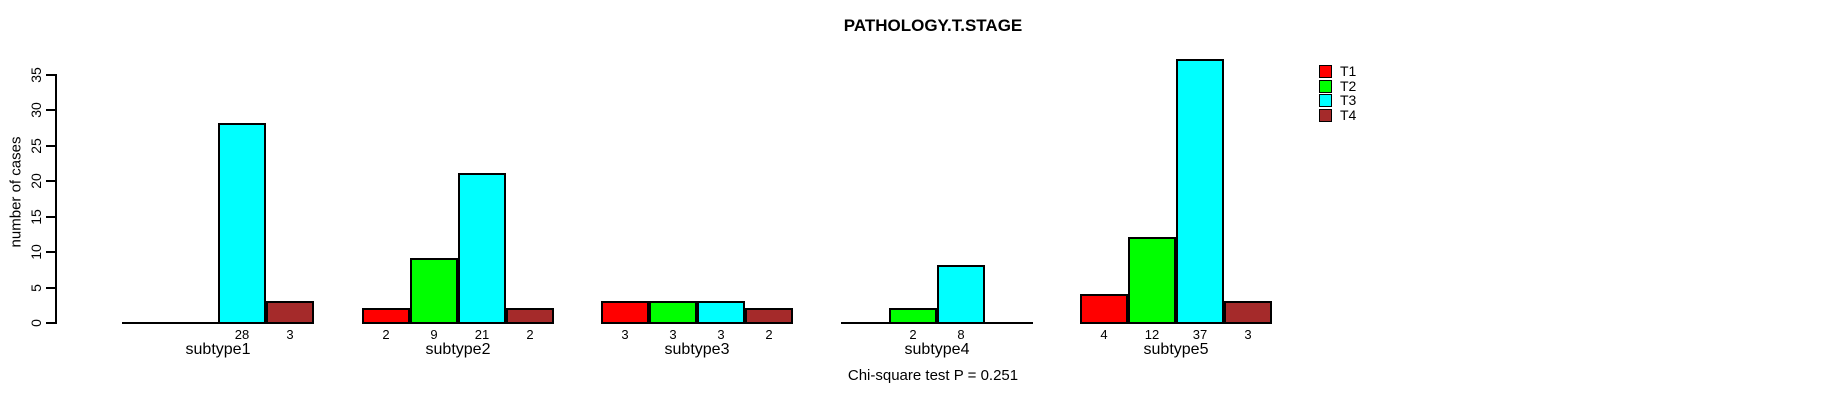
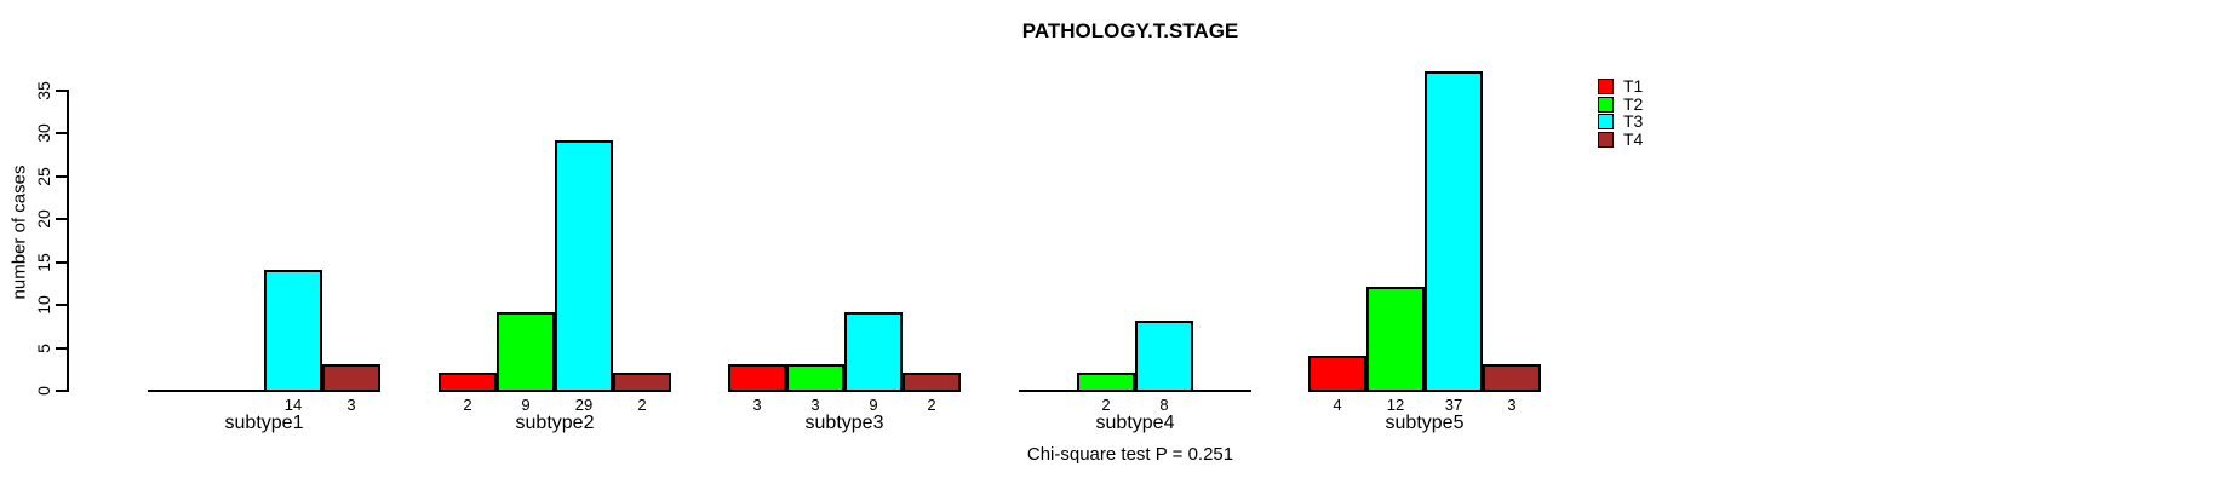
T3/subtype1: 28 -> 14
T3/subtype2: 21 -> 29
T3/subtype3: 3 -> 9
